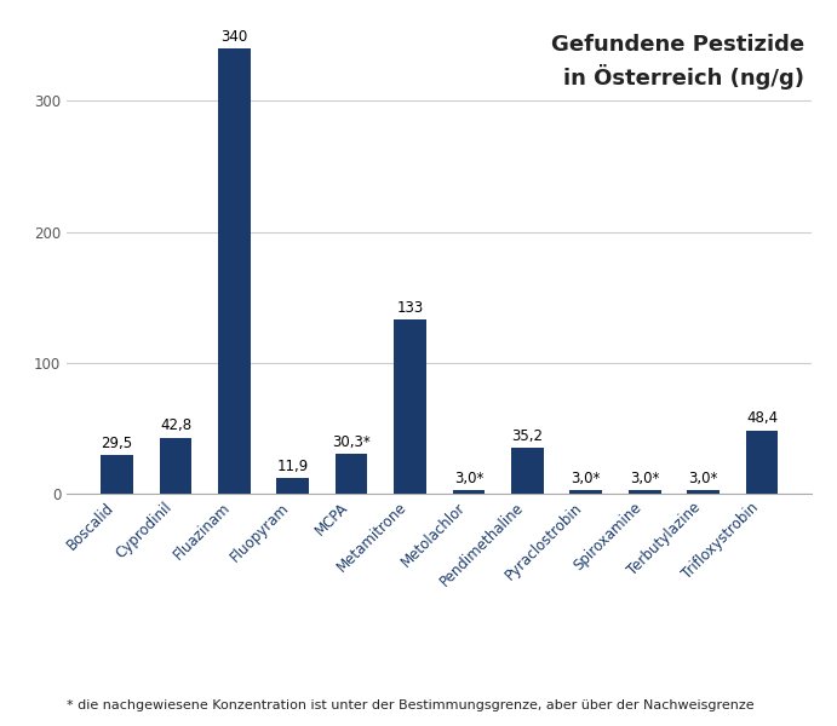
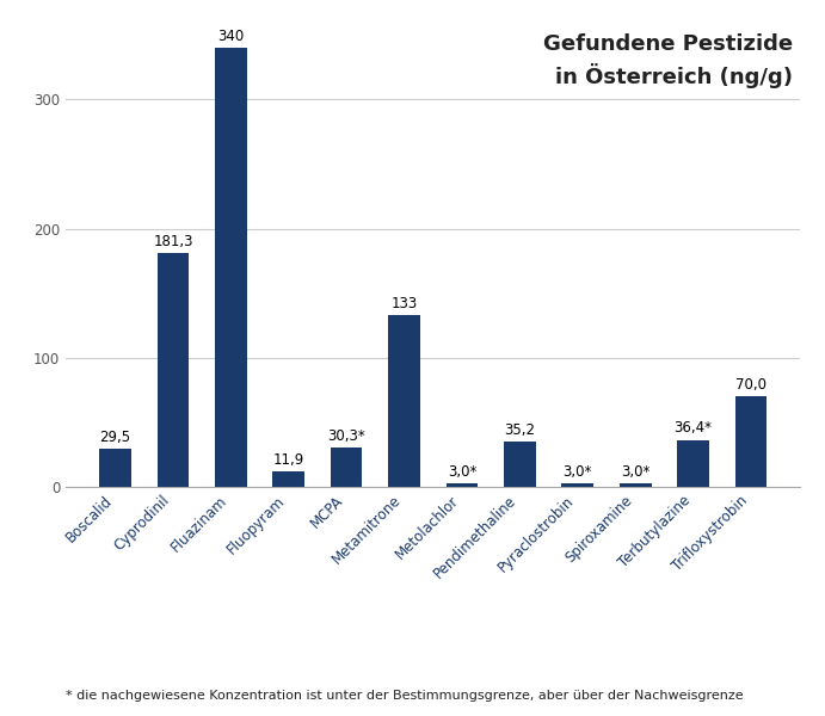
Cyprodinil: 42,8 -> 181,3
Terbutylazine: 3,0* -> 36,4*
Trifloxystrobin: 48,4 -> 70,0
